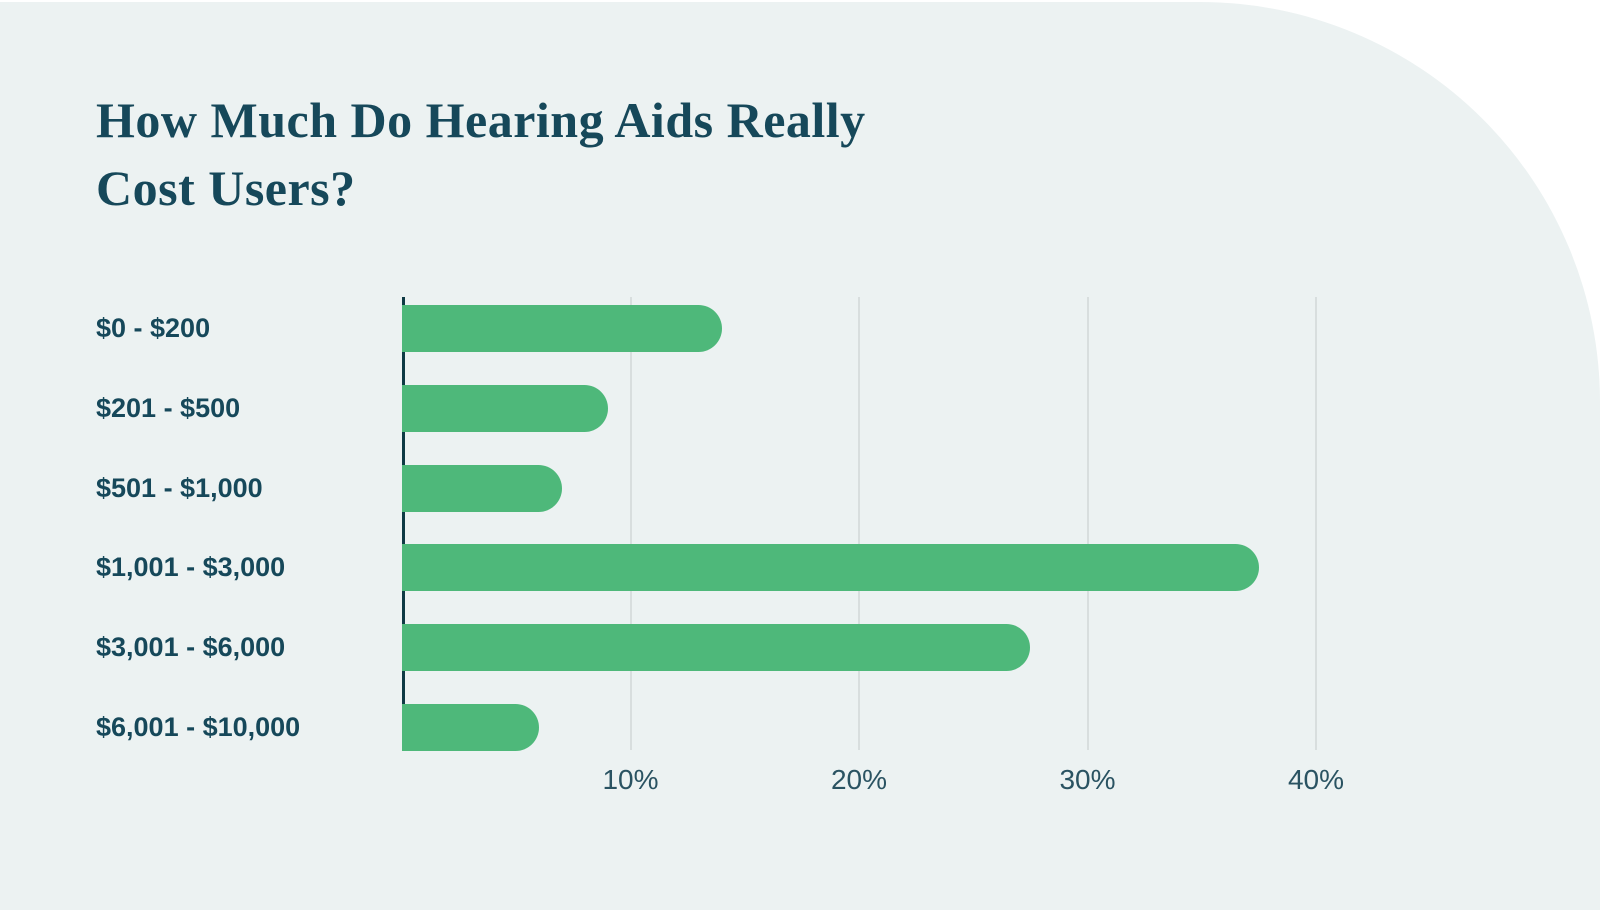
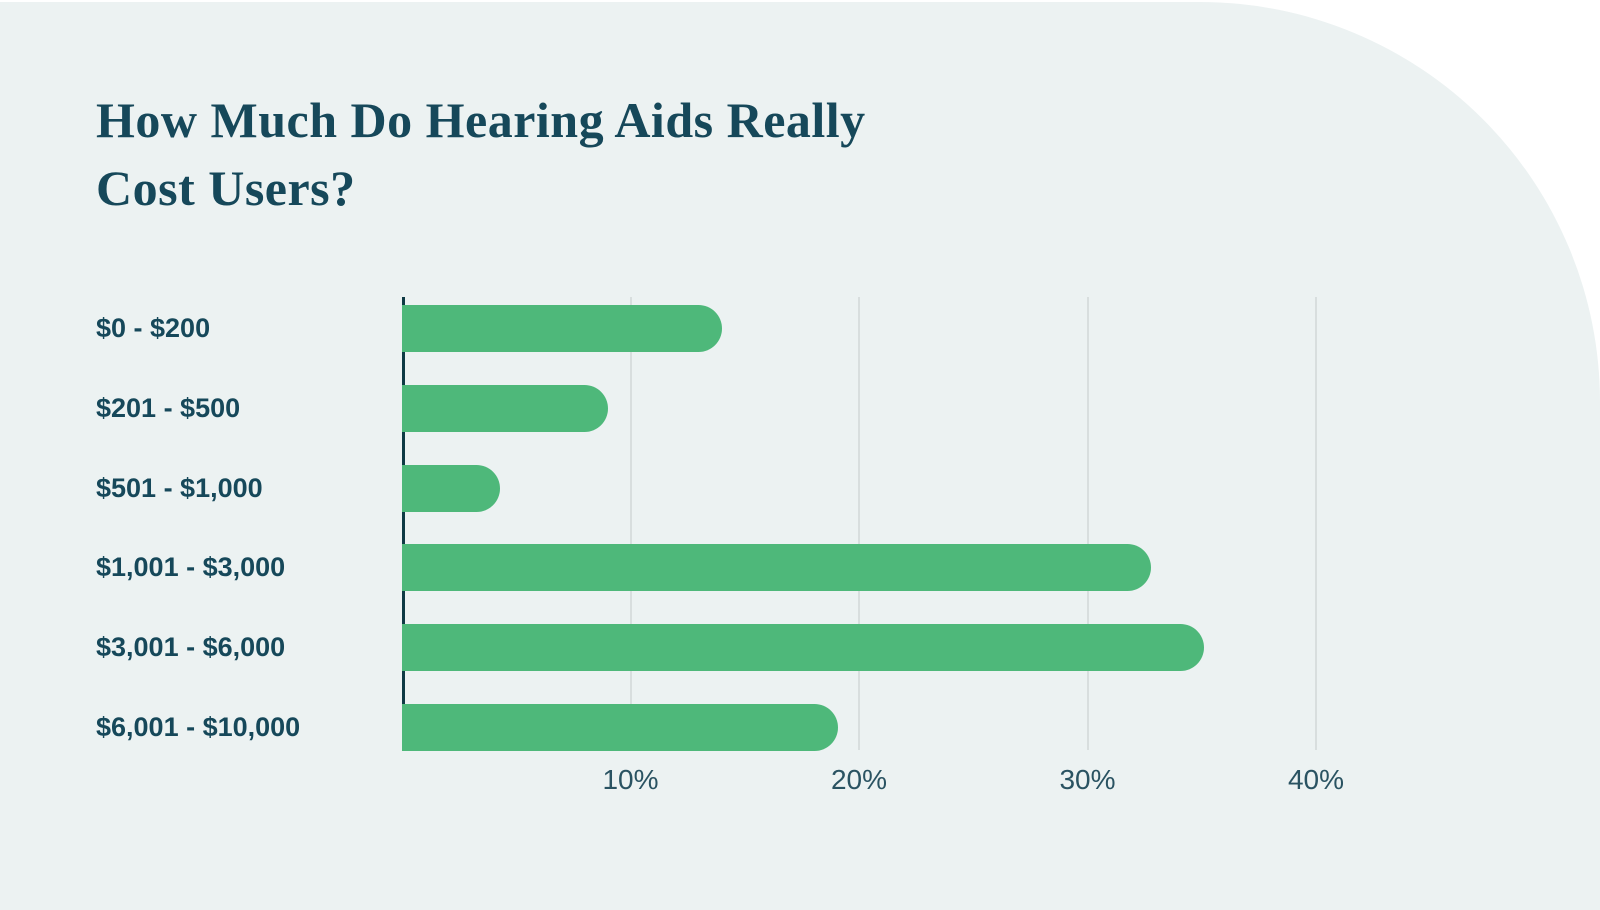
$501 - $1,000: 7.0% -> 4.3%
$1,001 - $3,000: 37.5% -> 32.8%
$3,001 - $6,000: 27.5% -> 35.1%
$6,001 - $10,000: 6.0% -> 19.1%
